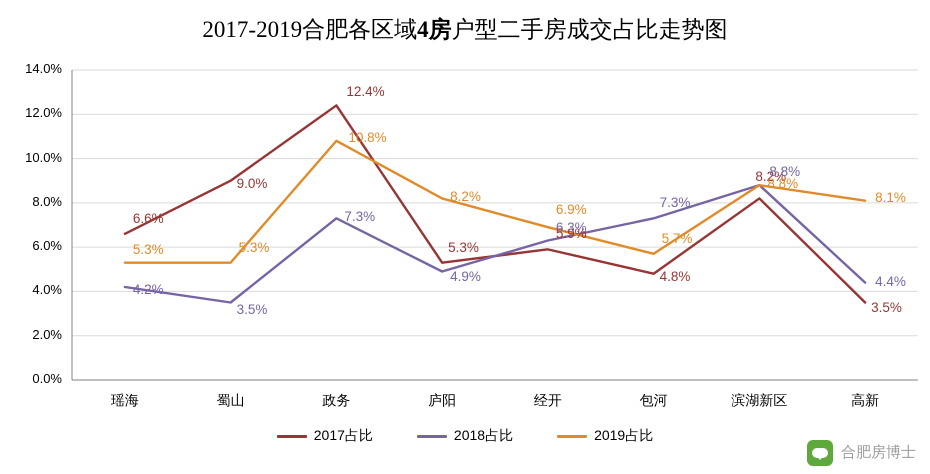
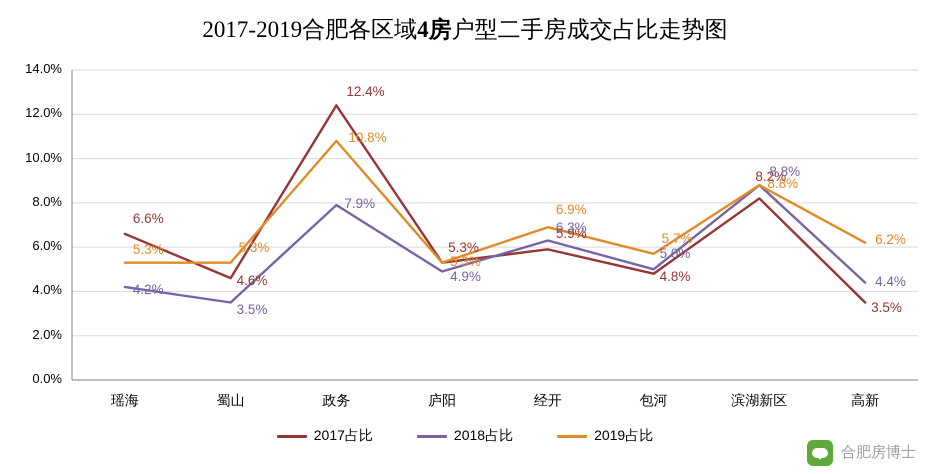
2017占比/蜀山: 9.0% -> 4.6%
2018占比/政务: 7.3% -> 7.9%
2019占比/庐阳: 8.2% -> 5.3%
2018占比/包河: 7.3% -> 5.0%
2019占比/高新: 8.1% -> 6.2%
